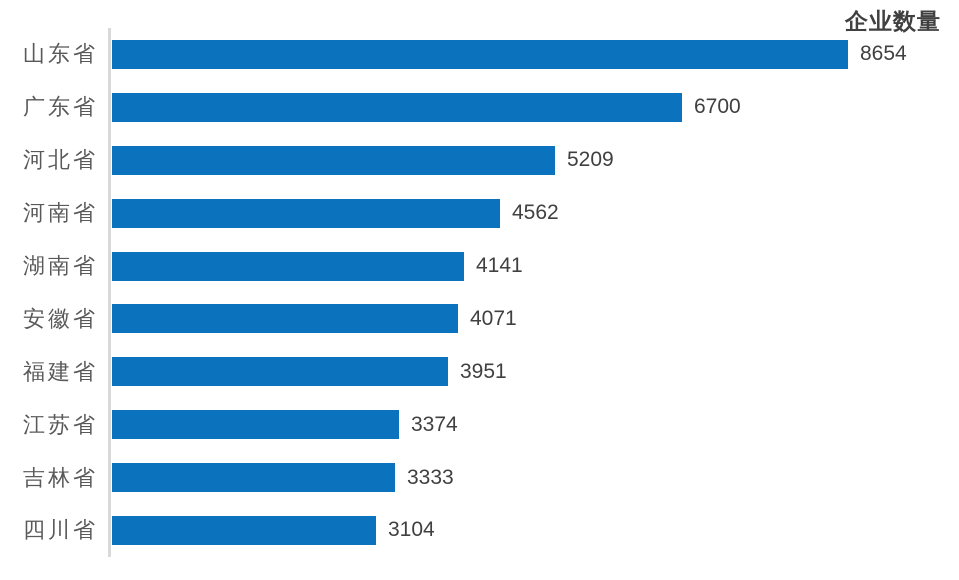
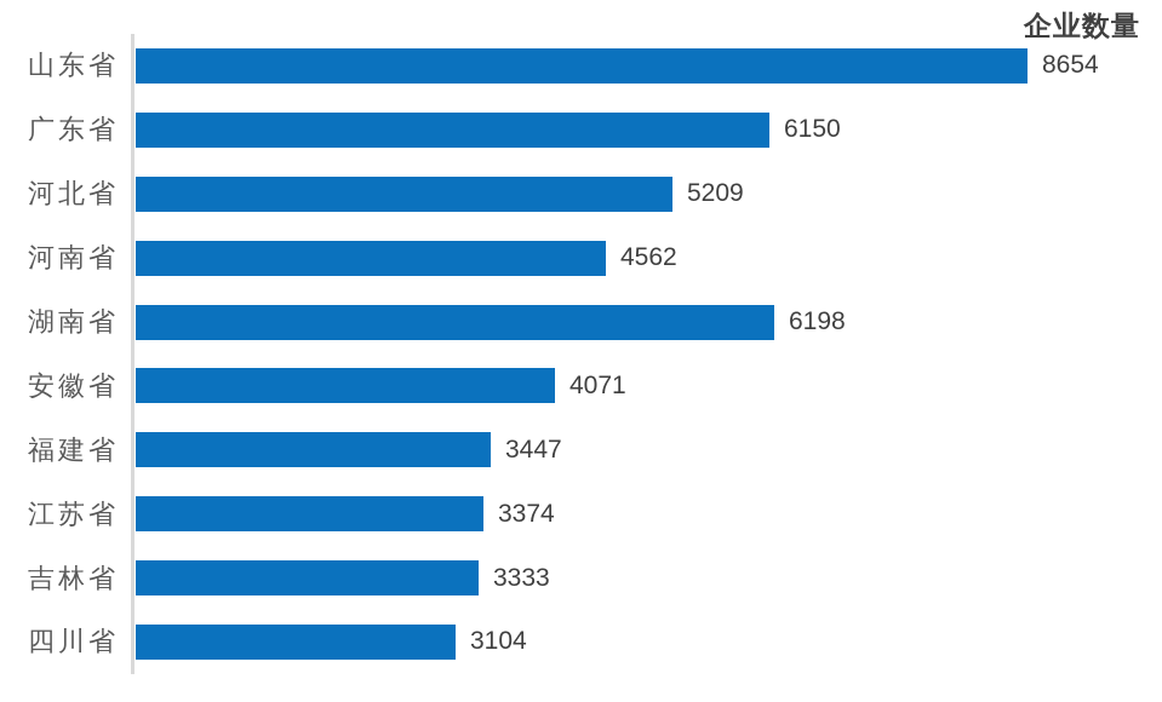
广东省: 6700 -> 6150
湖南省: 4141 -> 6198
福建省: 3951 -> 3447
